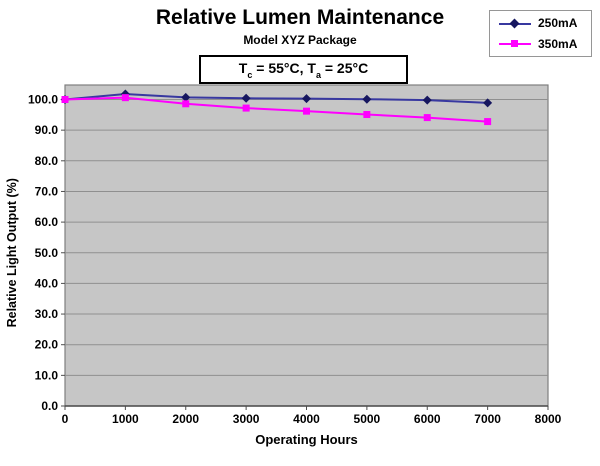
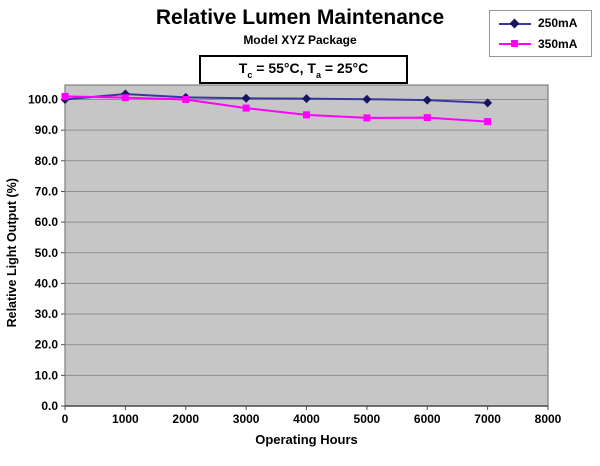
350mA/0: 100 -> 101
350mA/2000: 99 -> 100
350mA/4000: 96 -> 95
350mA/5000: 95 -> 94
